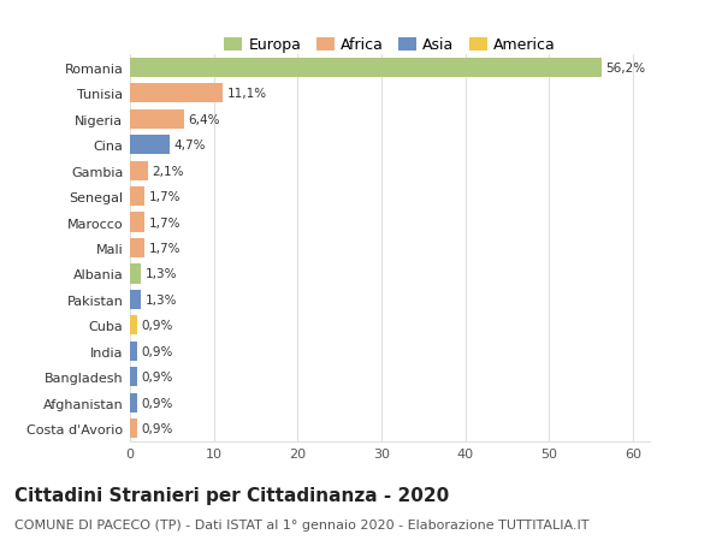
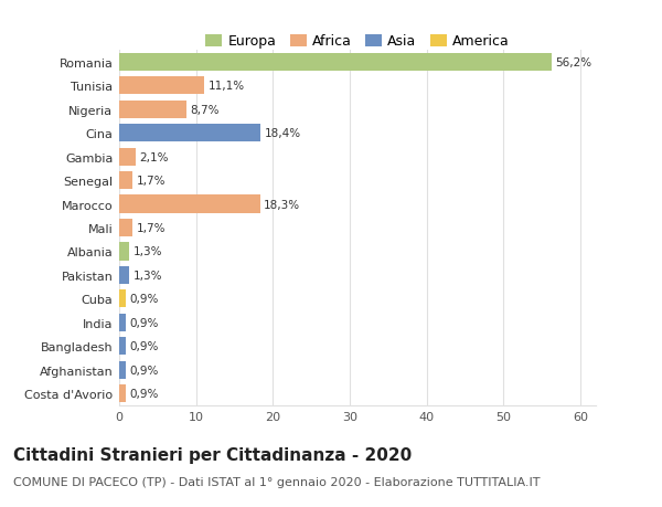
Nigeria: 6,4% -> 8,7%
Cina: 4,7% -> 18,4%
Marocco: 1,7% -> 18,3%
